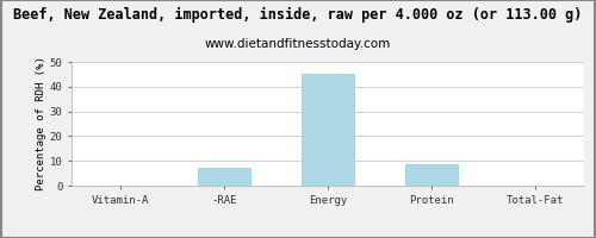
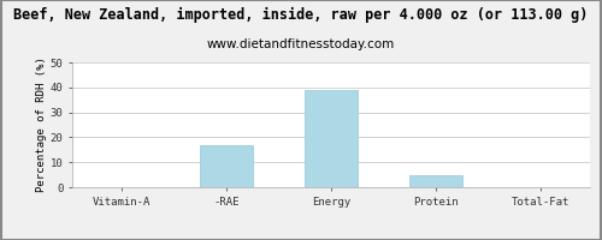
-RAE: 7.0 -> 17.0
Energy: 45.0 -> 39.0
Protein: 8.5 -> 5.0
